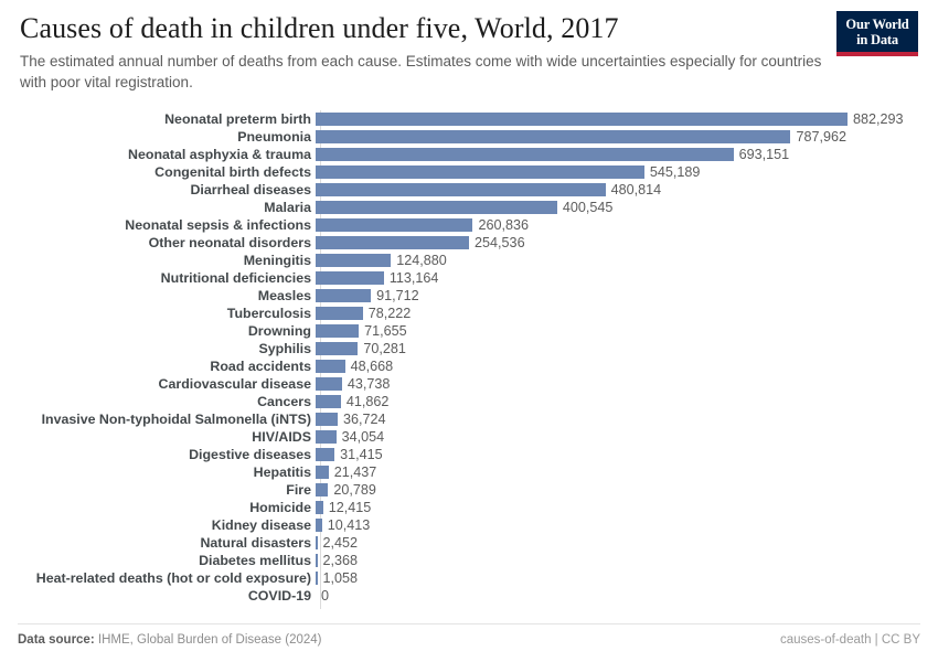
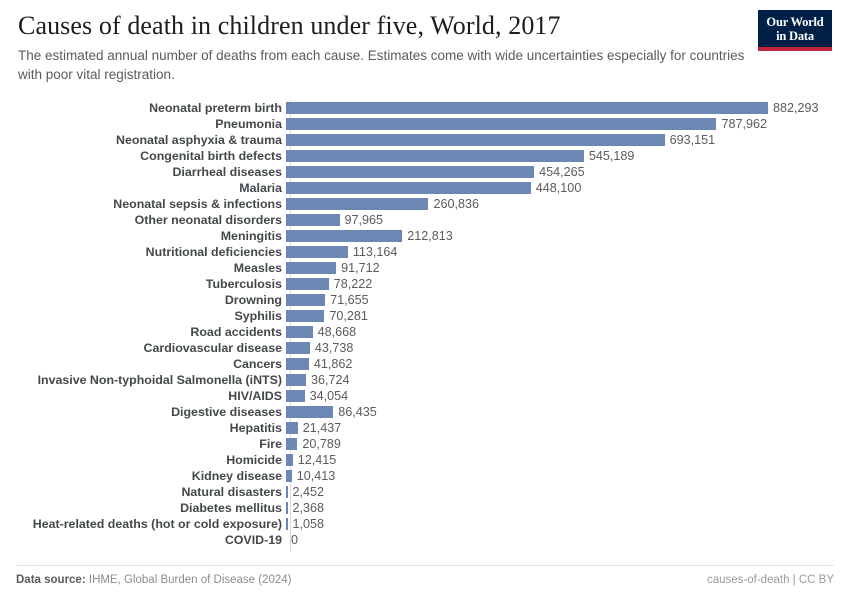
Diarrheal diseases: 480,814 -> 454,265
Malaria: 400,545 -> 448,100
Other neonatal disorders: 254,536 -> 97,965
Meningitis: 124,880 -> 212,813
Digestive diseases: 31,415 -> 86,435
